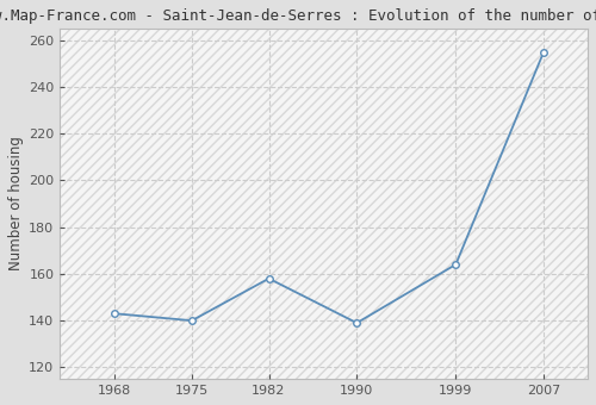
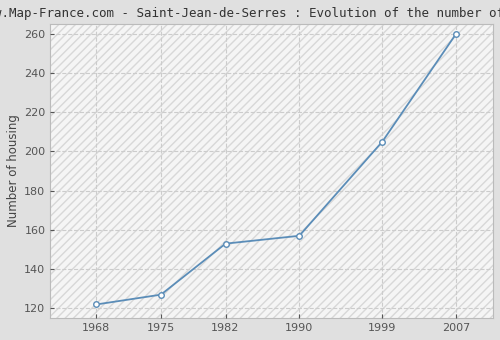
1968: 143 -> 122
1975: 140 -> 127
1982: 158 -> 153
1990: 139 -> 157
1999: 164 -> 205
2007: 255 -> 260
